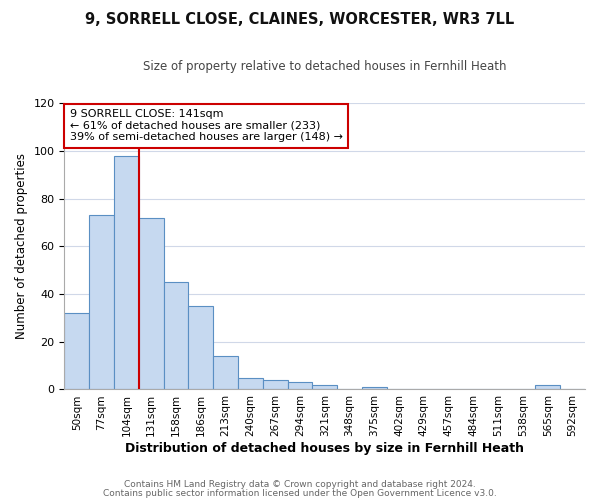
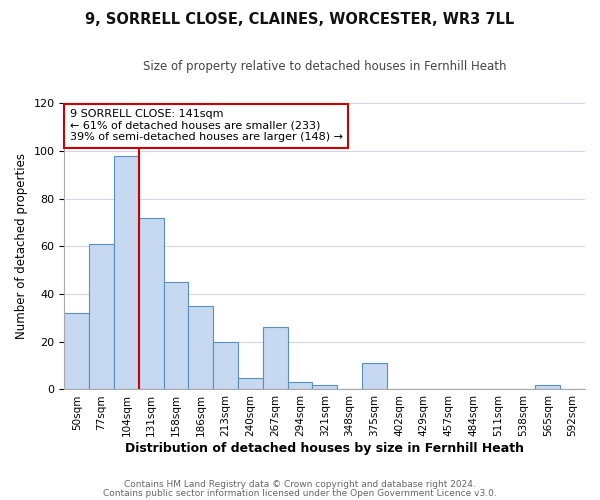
77sqm: 73 -> 61
213sqm: 14 -> 20
267sqm: 4 -> 26
375sqm: 1 -> 11
